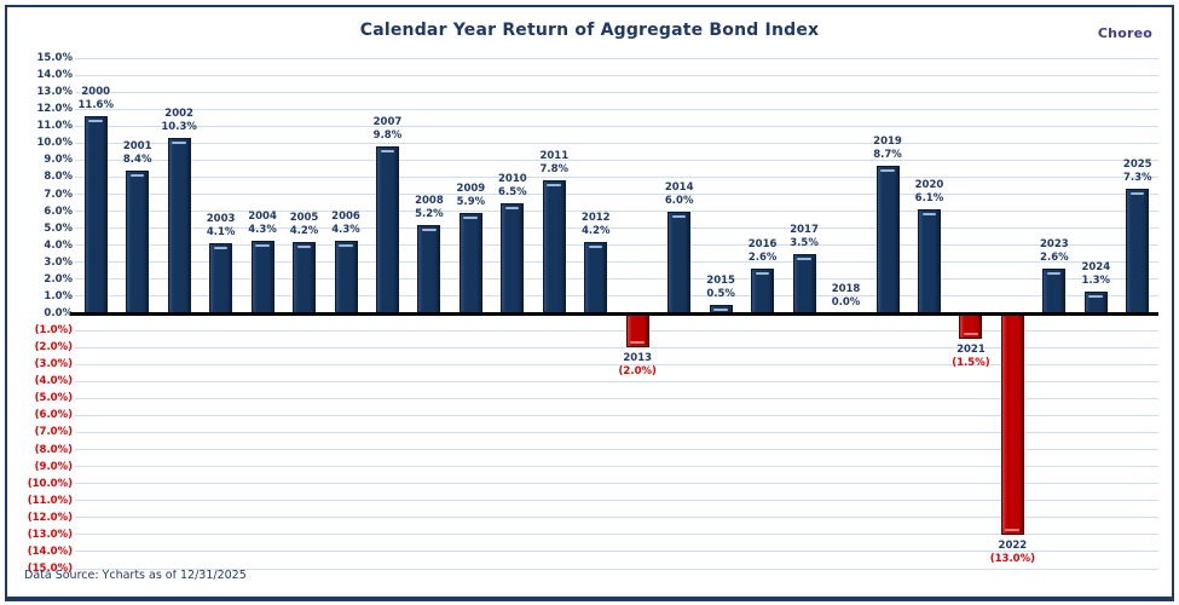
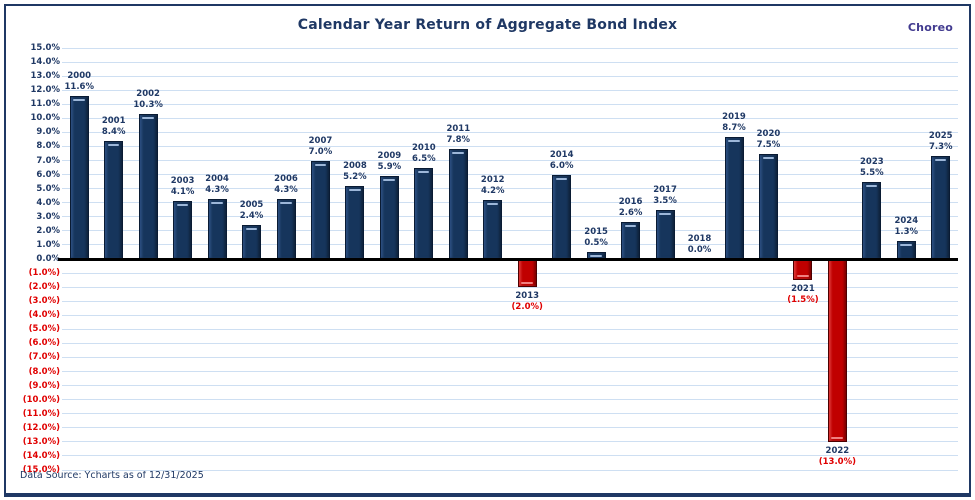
2005: 4.2% -> 2.4%
2007: 9.8% -> 7.0%
2020: 6.1% -> 7.5%
2023: 2.6% -> 5.5%
